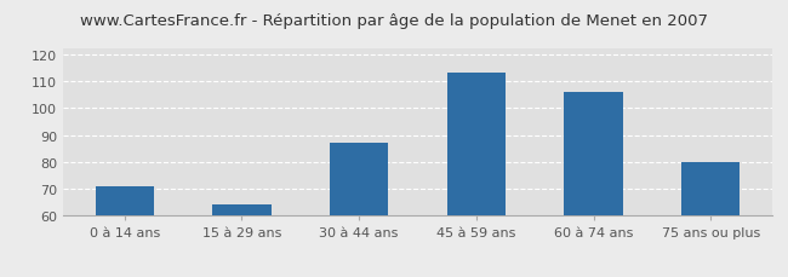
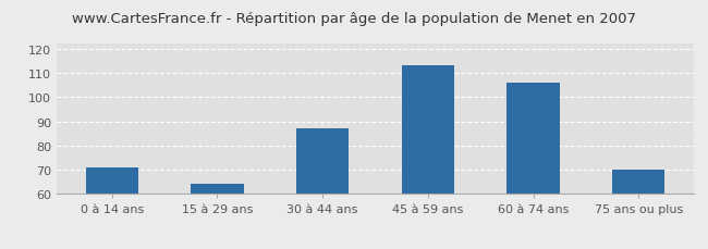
75 ans ou plus: 80 -> 70
